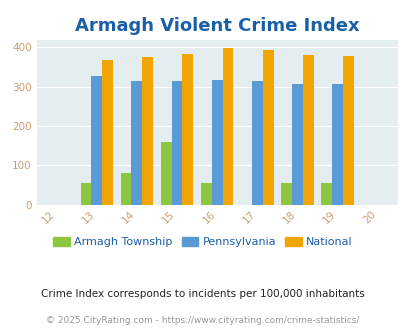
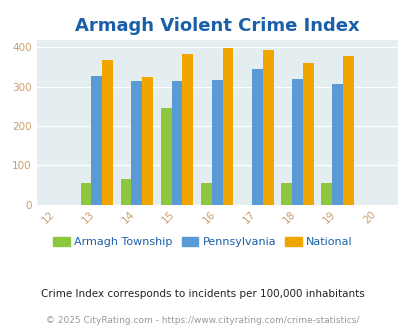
Armagh Township/14: 80 -> 65
National/14: 376 -> 325
Armagh Township/15: 160 -> 245
Pennsylvania/17: 315 -> 345
Pennsylvania/18: 306 -> 320
National/18: 381 -> 360
